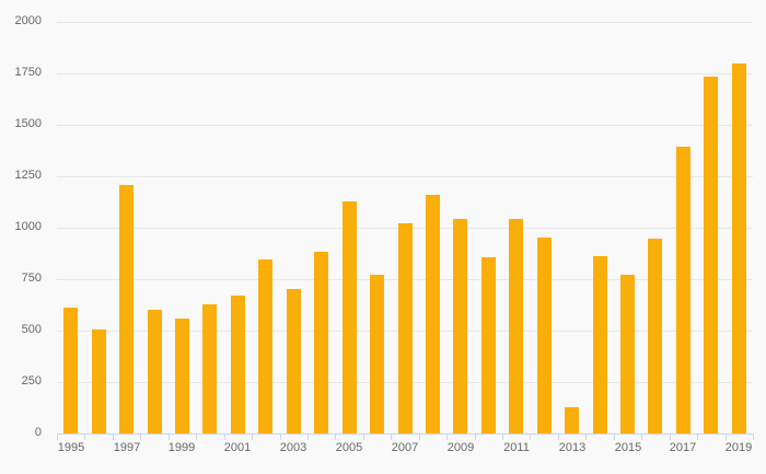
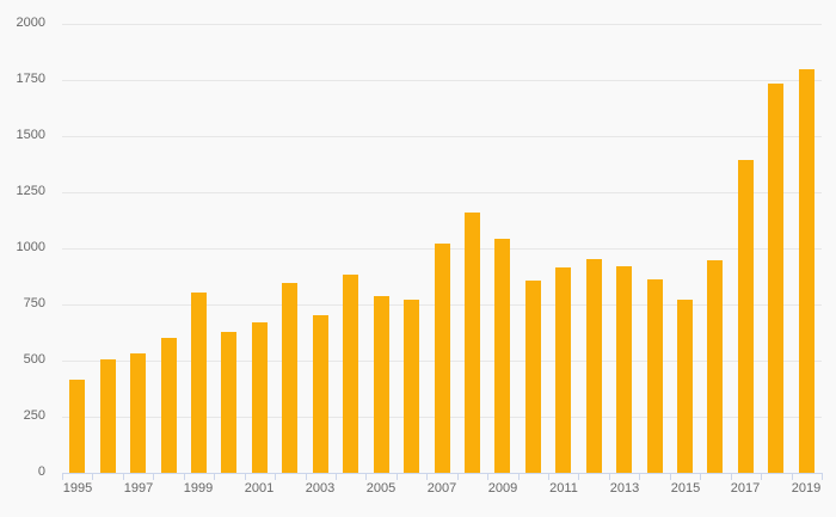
1995: 610 -> 420
1997: 1210 -> 530
1999: 560 -> 800
2005: 1130 -> 780
2011: 1040 -> 920
2013: 130 -> 920
